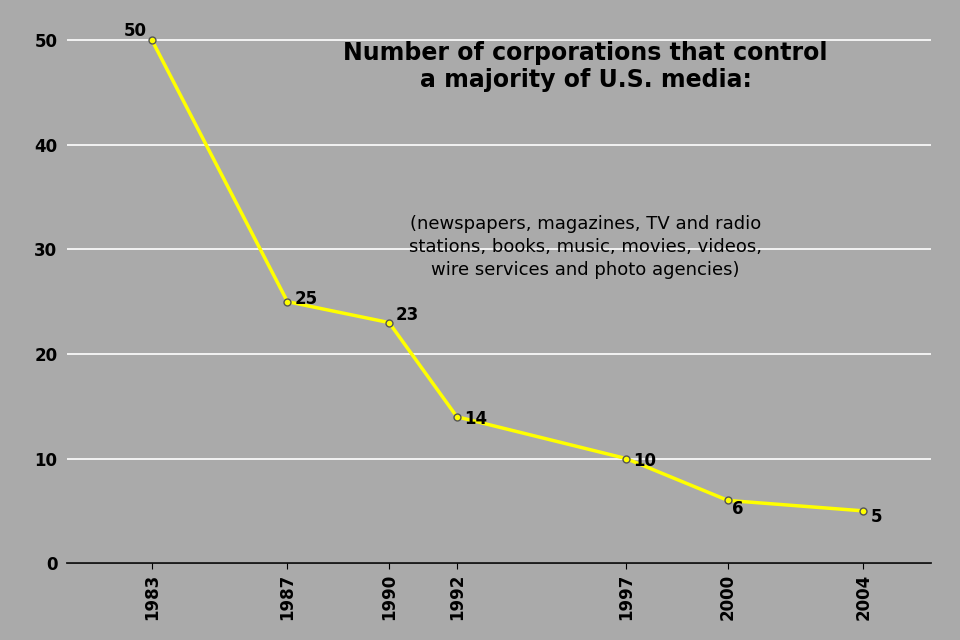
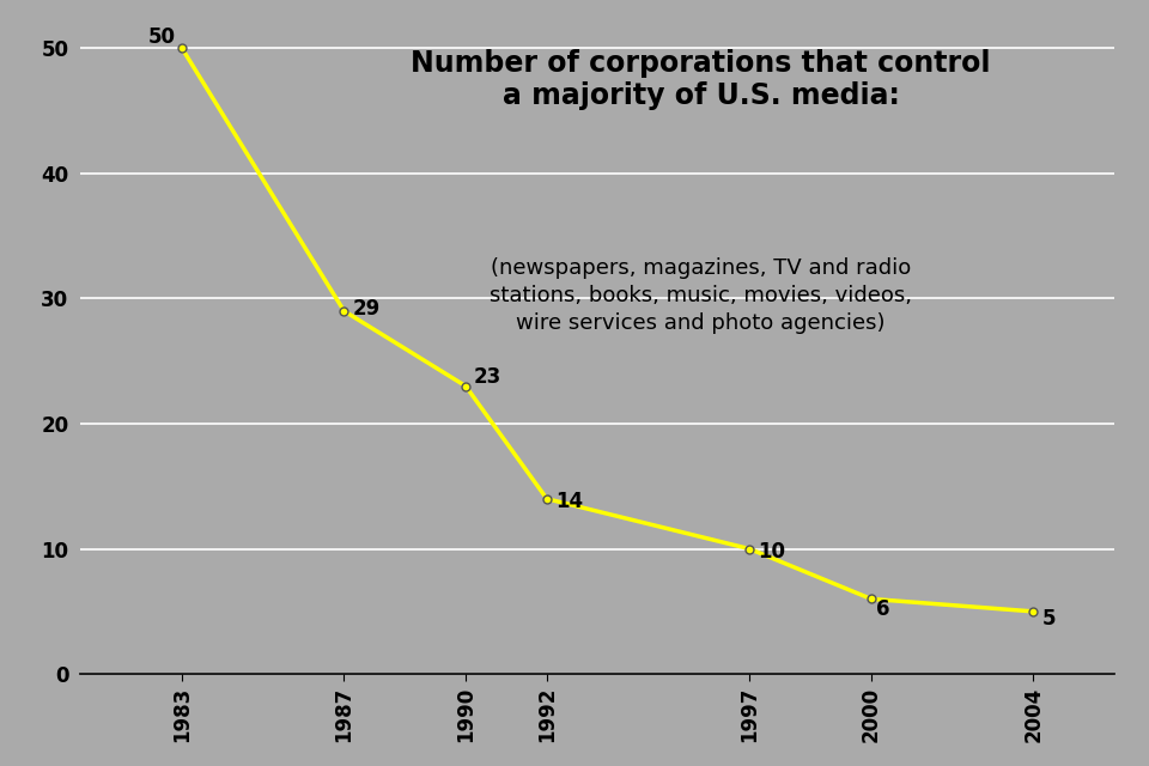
1987: 25 -> 29
